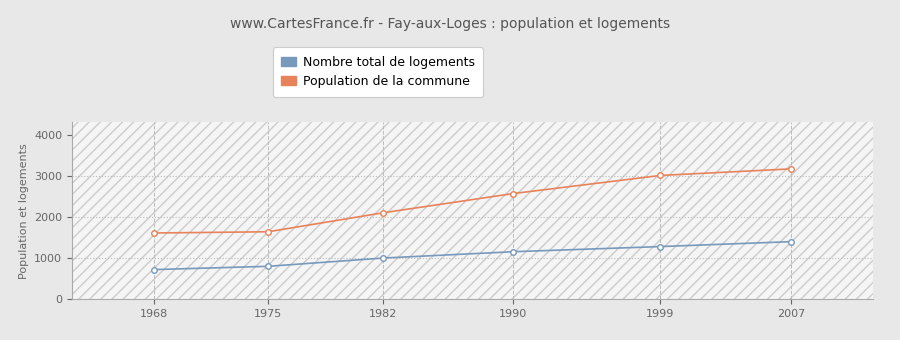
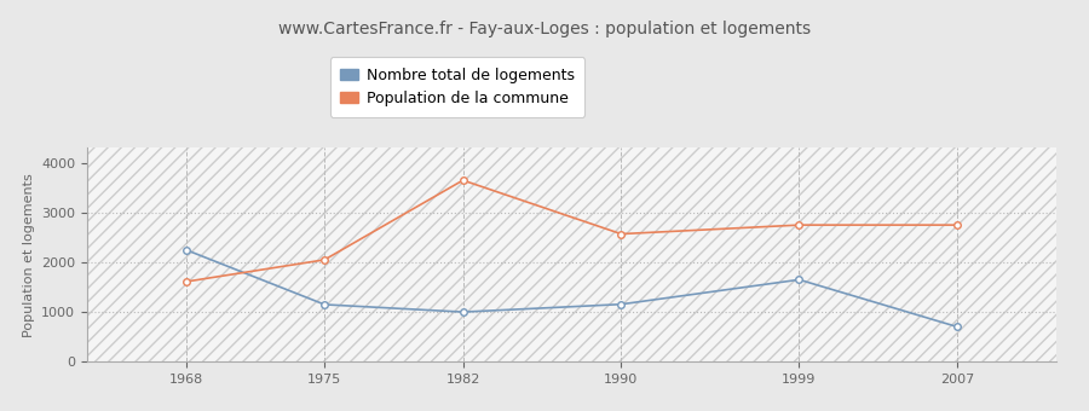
Nombre total de logements/1968: 720 -> 2250
Nombre total de logements/1975: 800 -> 1150
Population de la commune/1975: 1640 -> 2050
Population de la commune/1982: 2100 -> 3650
Nombre total de logements/1999: 1280 -> 1650
Population de la commune/1999: 3010 -> 2750
Nombre total de logements/2007: 1400 -> 700
Population de la commune/2007: 3170 -> 2750
